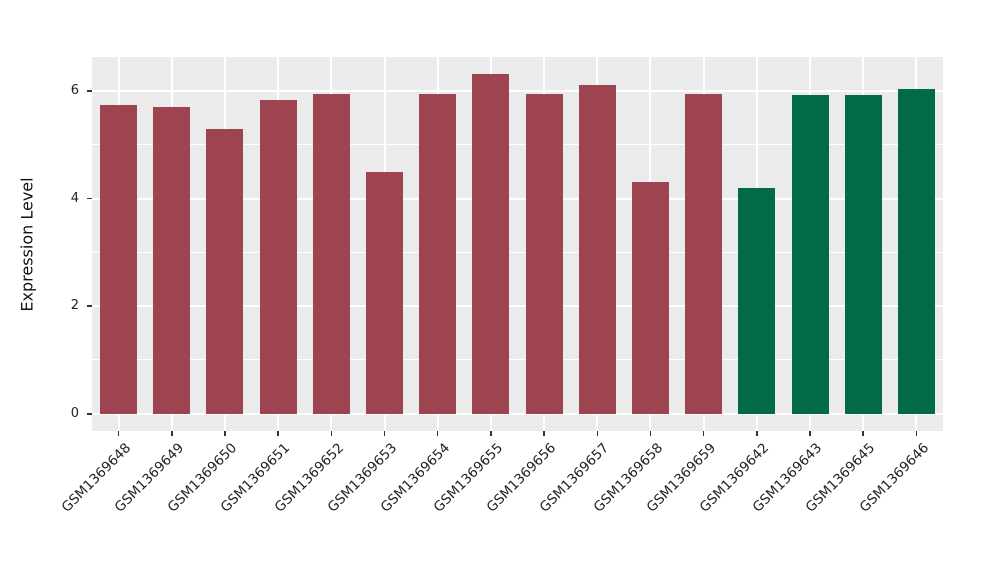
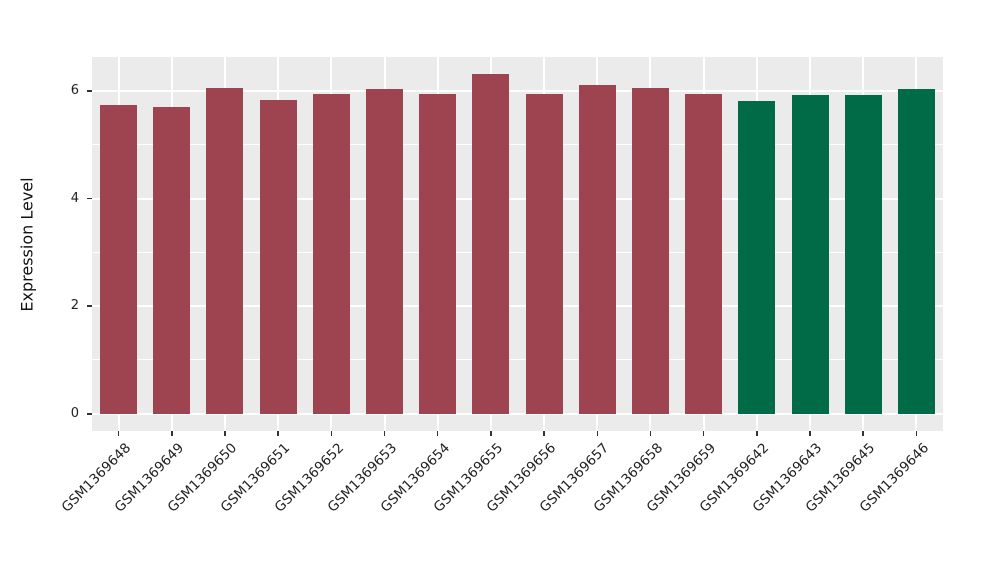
GSM1369650: 5.3 -> 6.1
GSM1369653: 4.5 -> 6.0
GSM1369658: 4.3 -> 6.0
GSM1369642: 4.2 -> 5.8
